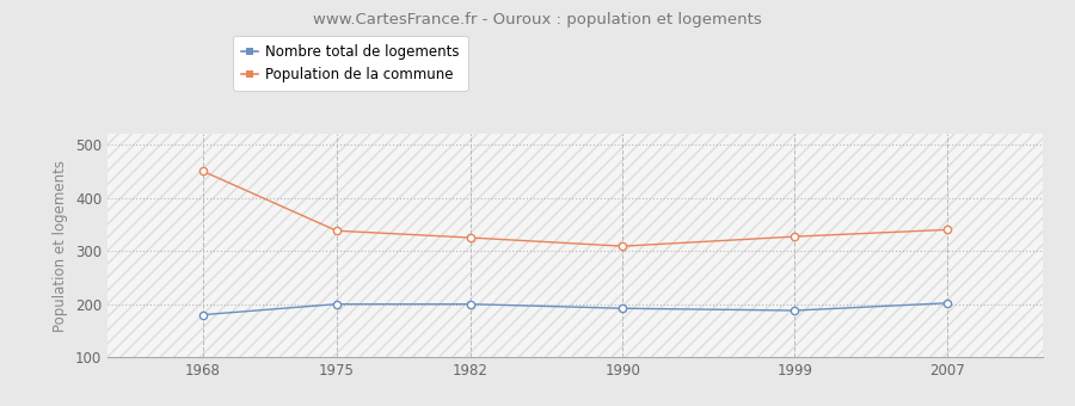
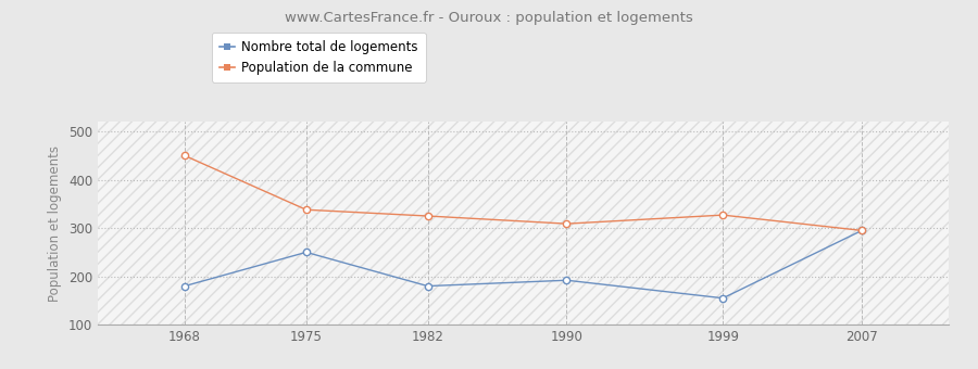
Nombre total de logements/1975: 200 -> 250
Nombre total de logements/1982: 200 -> 180
Nombre total de logements/1999: 188 -> 155
Nombre total de logements/2007: 202 -> 295
Population de la commune/2007: 340 -> 295
